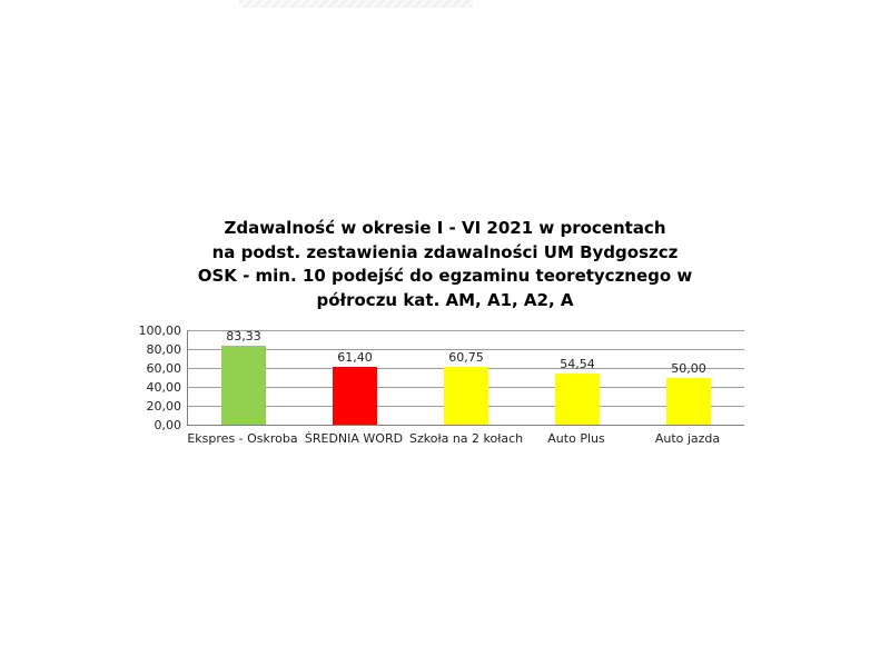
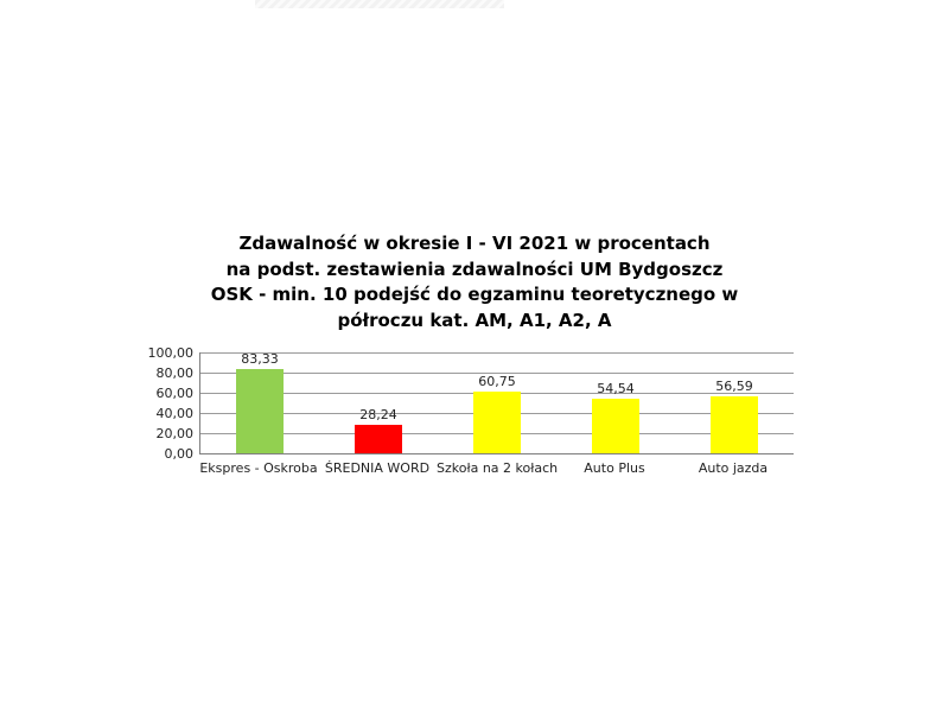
ŚREDNIA WORD: 61,40 -> 28,24
Auto jazda: 50,00 -> 56,59
